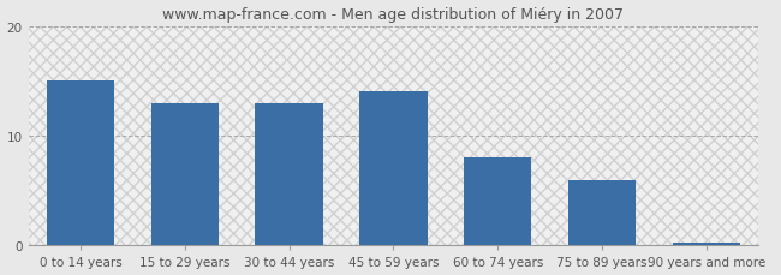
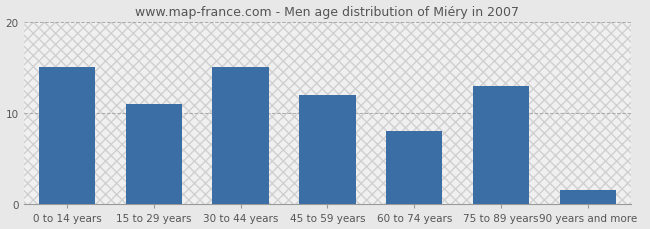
15 to 29 years: 13.0 -> 11.0
30 to 44 years: 13.0 -> 15.0
45 to 59 years: 14.0 -> 12.0
75 to 89 years: 6.0 -> 13.0
90 years and more: 0.3 -> 1.6
